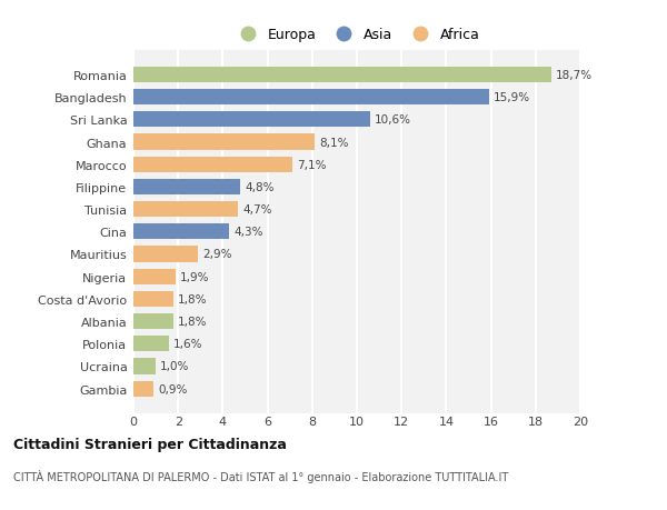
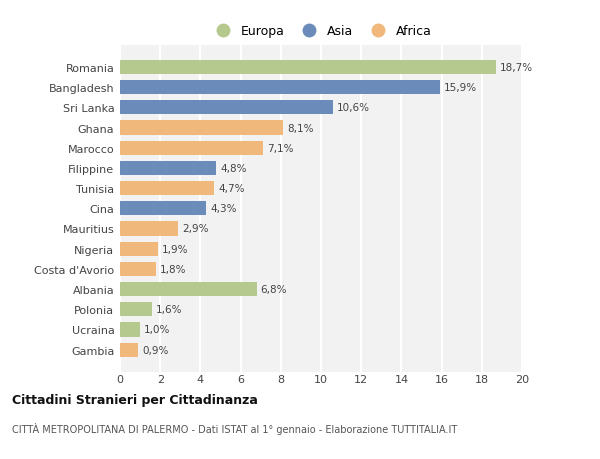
Albania: 1,8% -> 6,8%
